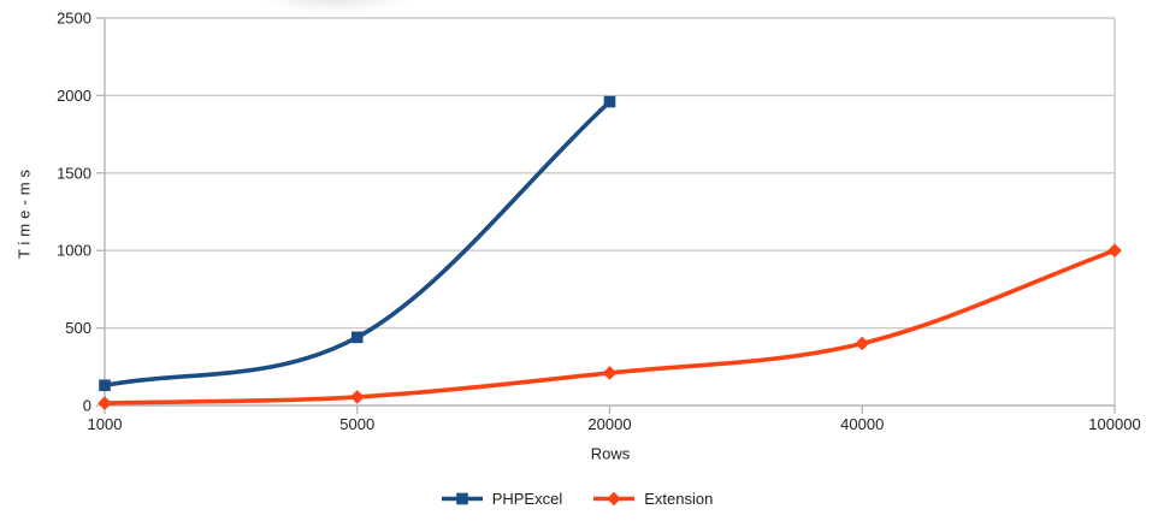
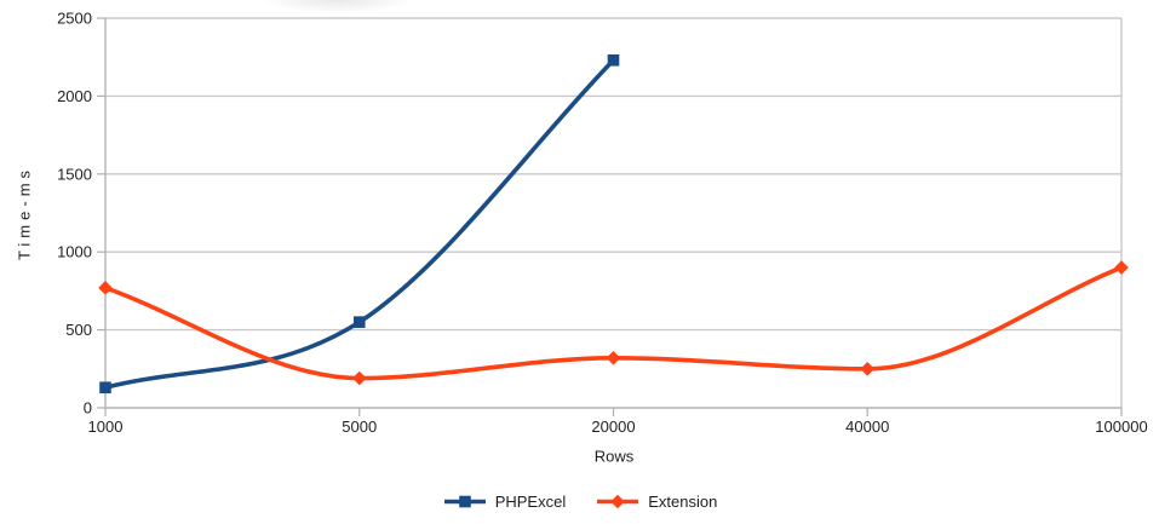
Extension/1000: 20 -> 770
PHPExcel/5000: 440 -> 550
Extension/5000: 60 -> 190
PHPExcel/20000: 1960 -> 2230
Extension/20000: 210 -> 320
Extension/40000: 400 -> 250
Extension/100000: 1000 -> 900
